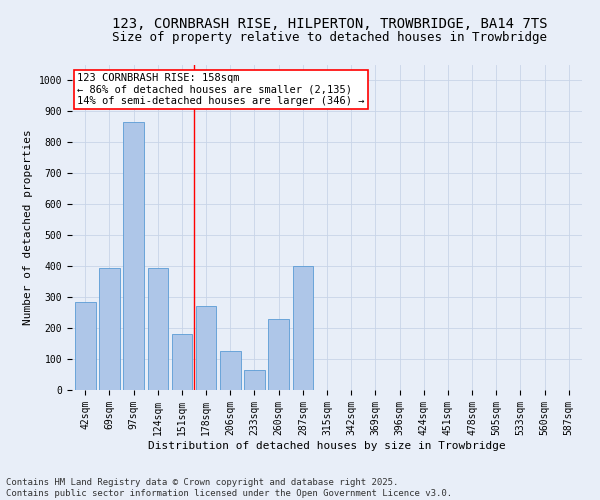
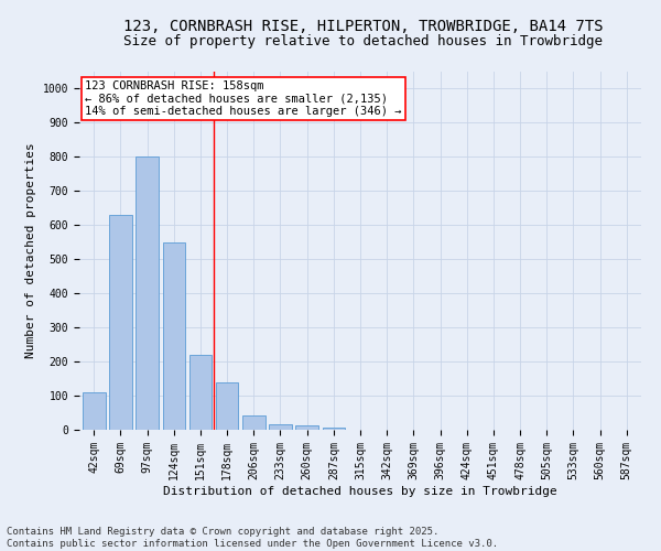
42sqm: 285 -> 110
69sqm: 395 -> 630
97sqm: 865 -> 800
124sqm: 395 -> 548
151sqm: 180 -> 220
178sqm: 270 -> 138
206sqm: 125 -> 42
233sqm: 65 -> 15
260sqm: 230 -> 12
287sqm: 400 -> 8
